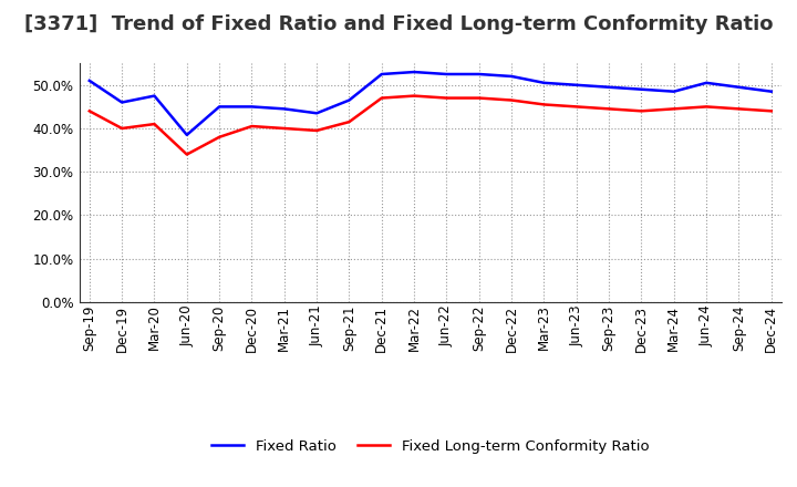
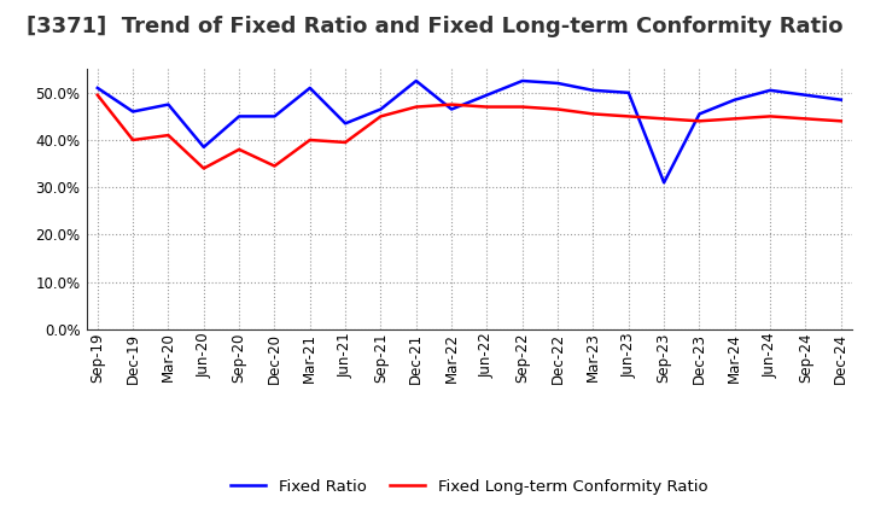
Fixed Long-term Conformity Ratio/Sep-19: 44.0% -> 49.5%
Fixed Long-term Conformity Ratio/Dec-20: 40.5% -> 34.5%
Fixed Ratio/Mar-21: 44.5% -> 51.0%
Fixed Long-term Conformity Ratio/Sep-21: 41.5% -> 45.0%
Fixed Ratio/Mar-22: 53.0% -> 46.5%
Fixed Ratio/Jun-22: 52.5% -> 49.5%
Fixed Ratio/Sep-23: 49.5% -> 31.0%
Fixed Ratio/Dec-23: 49.0% -> 45.5%
